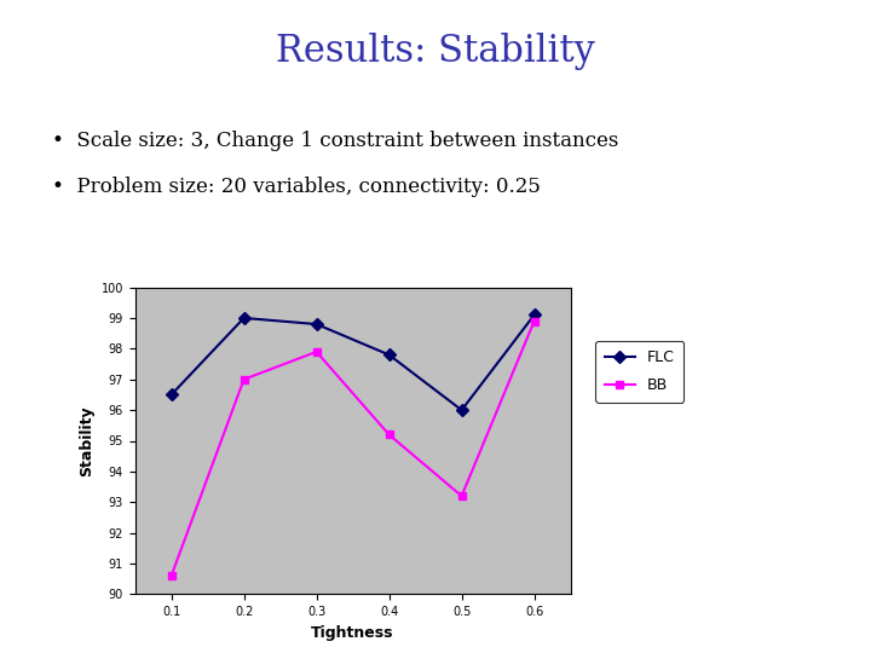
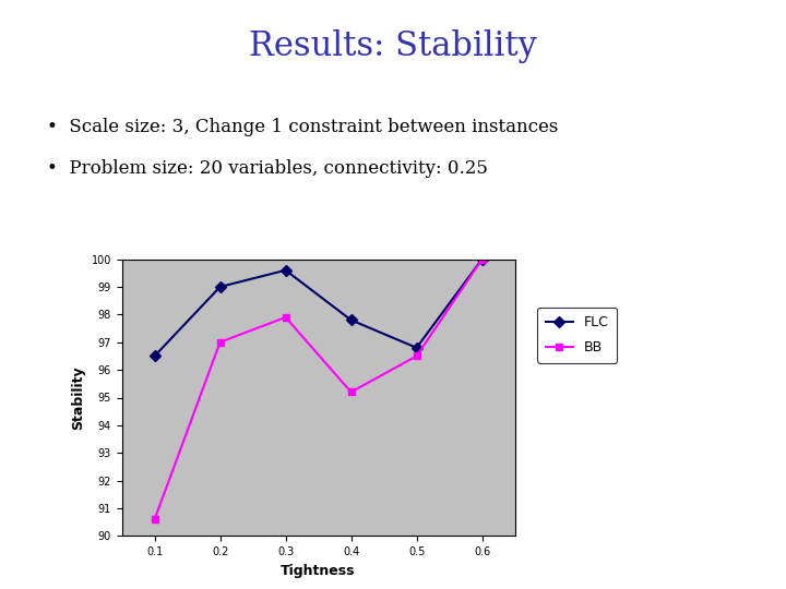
FLC/0.3: 98.8 -> 99.6
FLC/0.5: 96.0 -> 96.8
BB/0.5: 93.2 -> 96.5
FLC/0.6: 99.1 -> 100.0
BB/0.6: 98.9 -> 100.0
